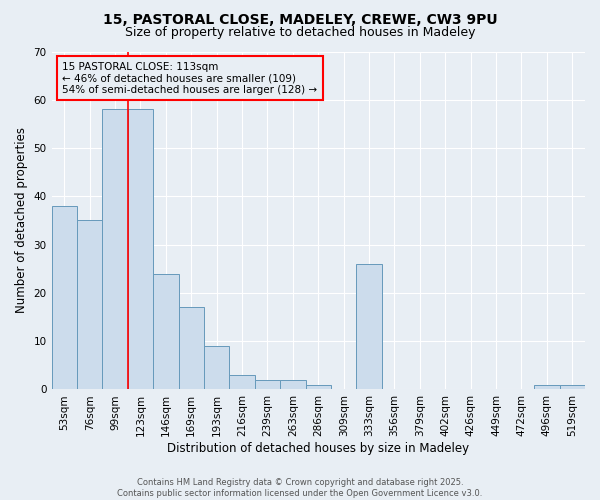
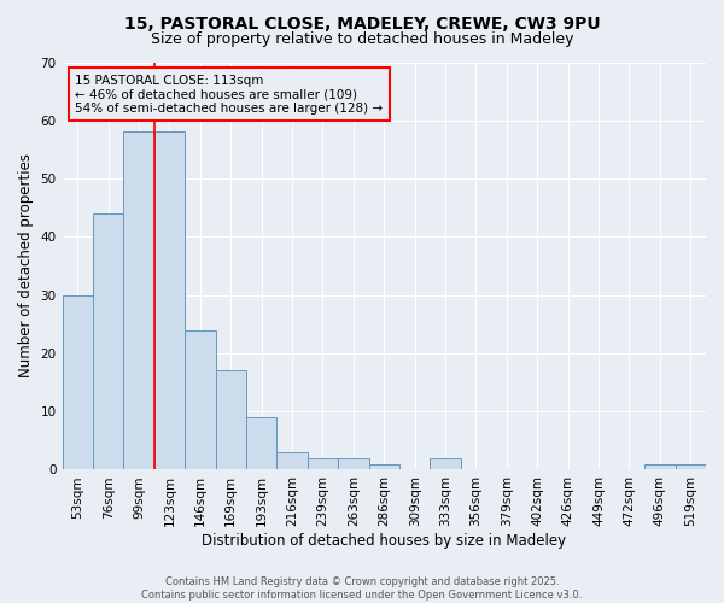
53sqm: 38 -> 30
76sqm: 35 -> 44
333sqm: 26 -> 2
